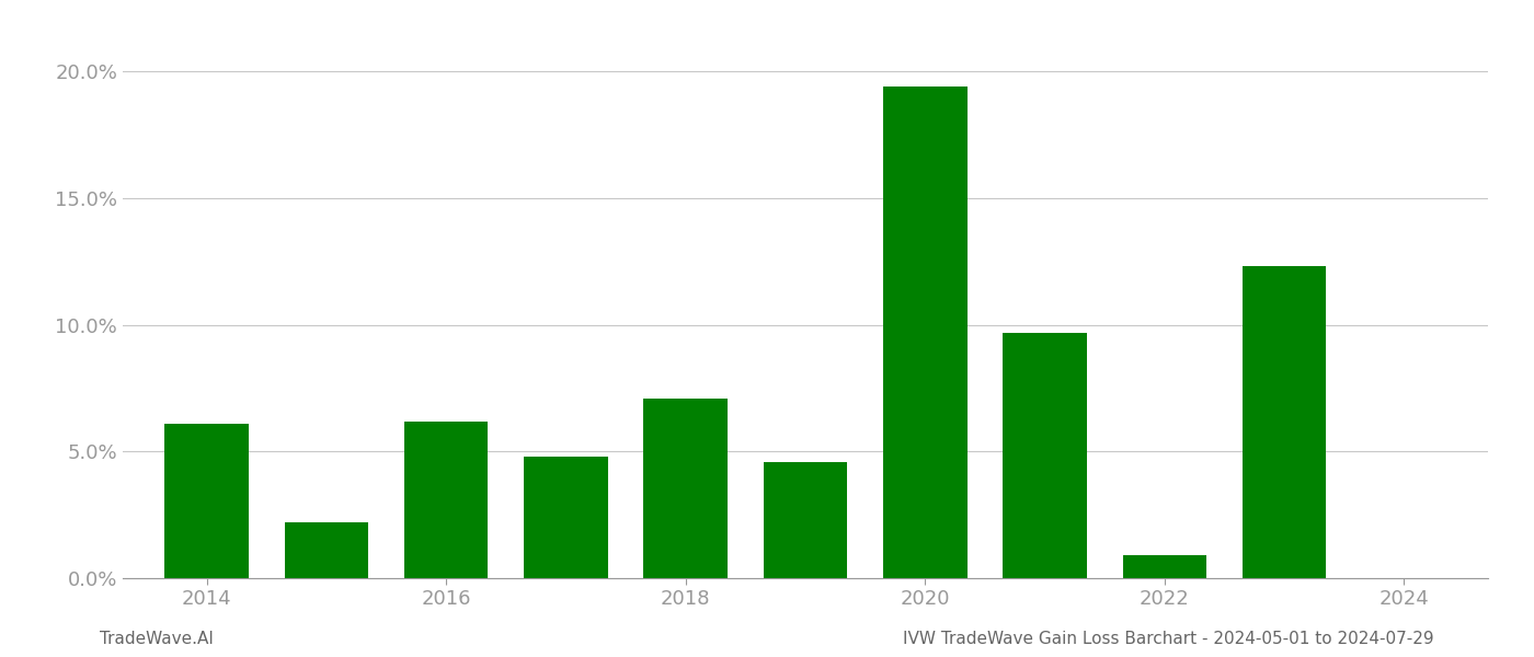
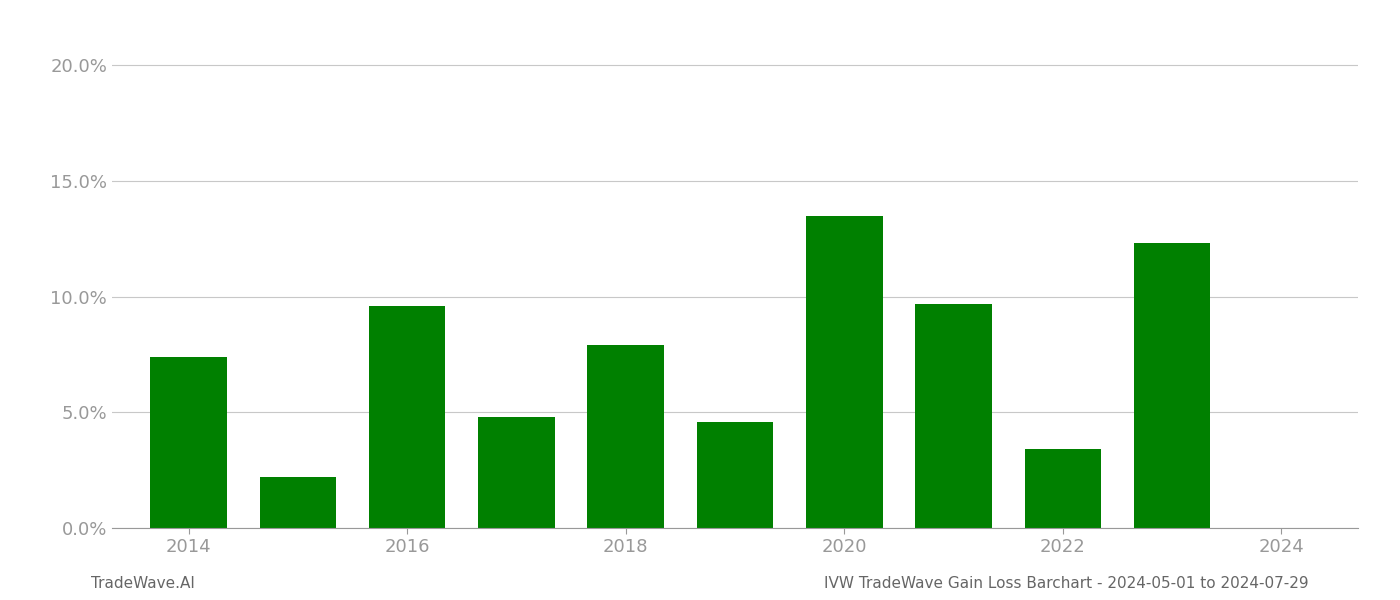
2014: 6.1% -> 7.4%
2016: 6.2% -> 9.6%
2018: 7.1% -> 7.9%
2020: 19.4% -> 13.5%
2022: 0.9% -> 3.4%
